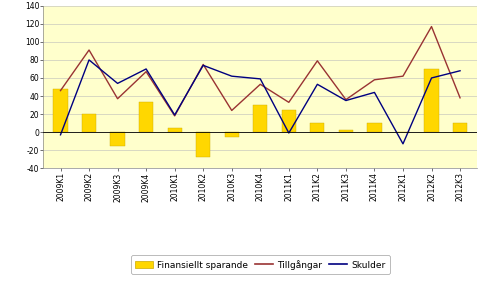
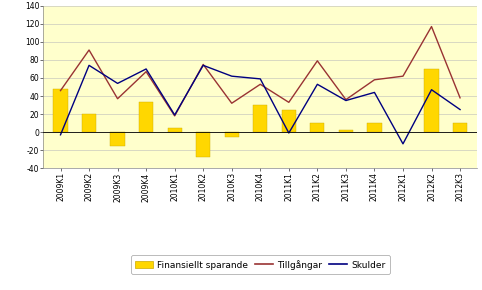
Skulder/2009K2: 80 -> 74
Tillgångar/2010K3: 24 -> 32
Skulder/2012K2: 60 -> 47
Skulder/2012K3: 68 -> 25
